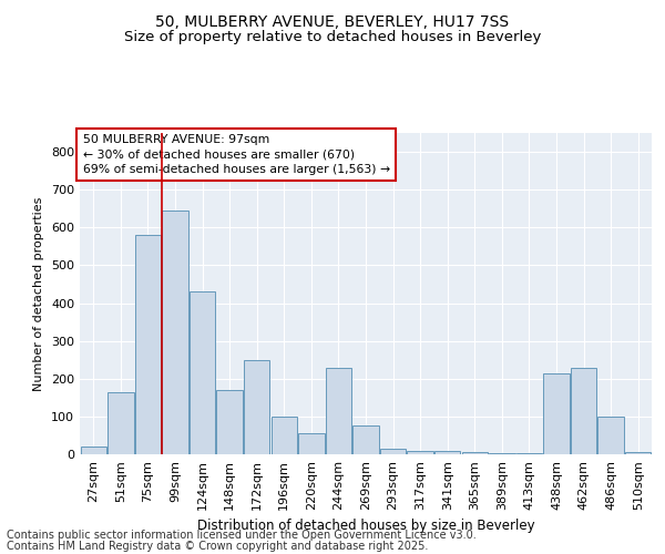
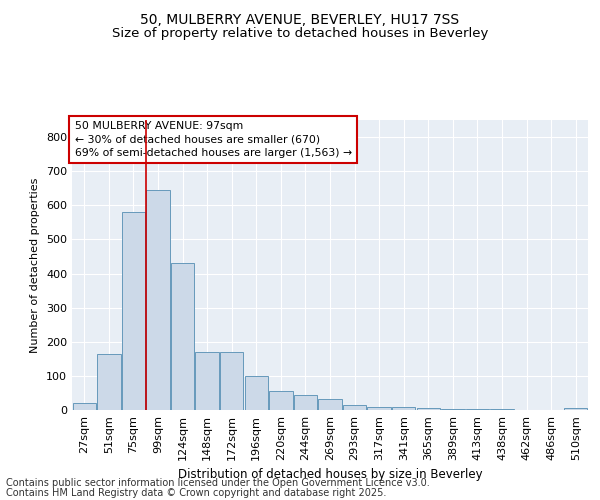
172sqm: 250 -> 170
244sqm: 230 -> 45
269sqm: 75 -> 33
438sqm: 215 -> 2
462sqm: 230 -> 1
486sqm: 100 -> 1
